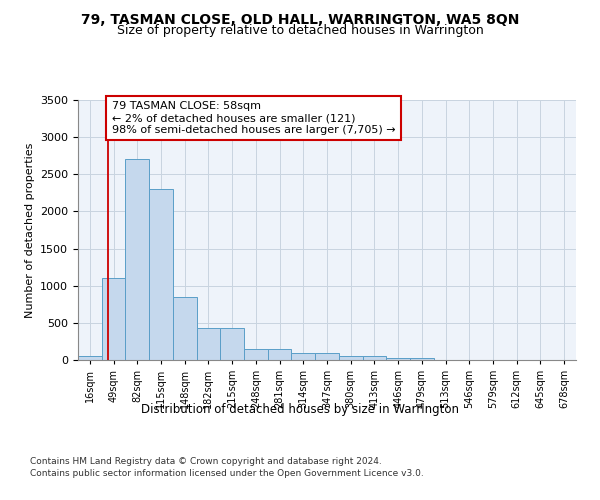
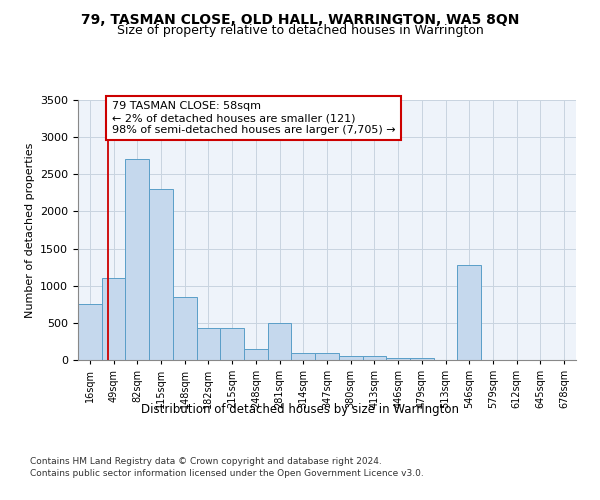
16sqm: 50 -> 760
281sqm: 150 -> 500
546sqm: 0 -> 1280
